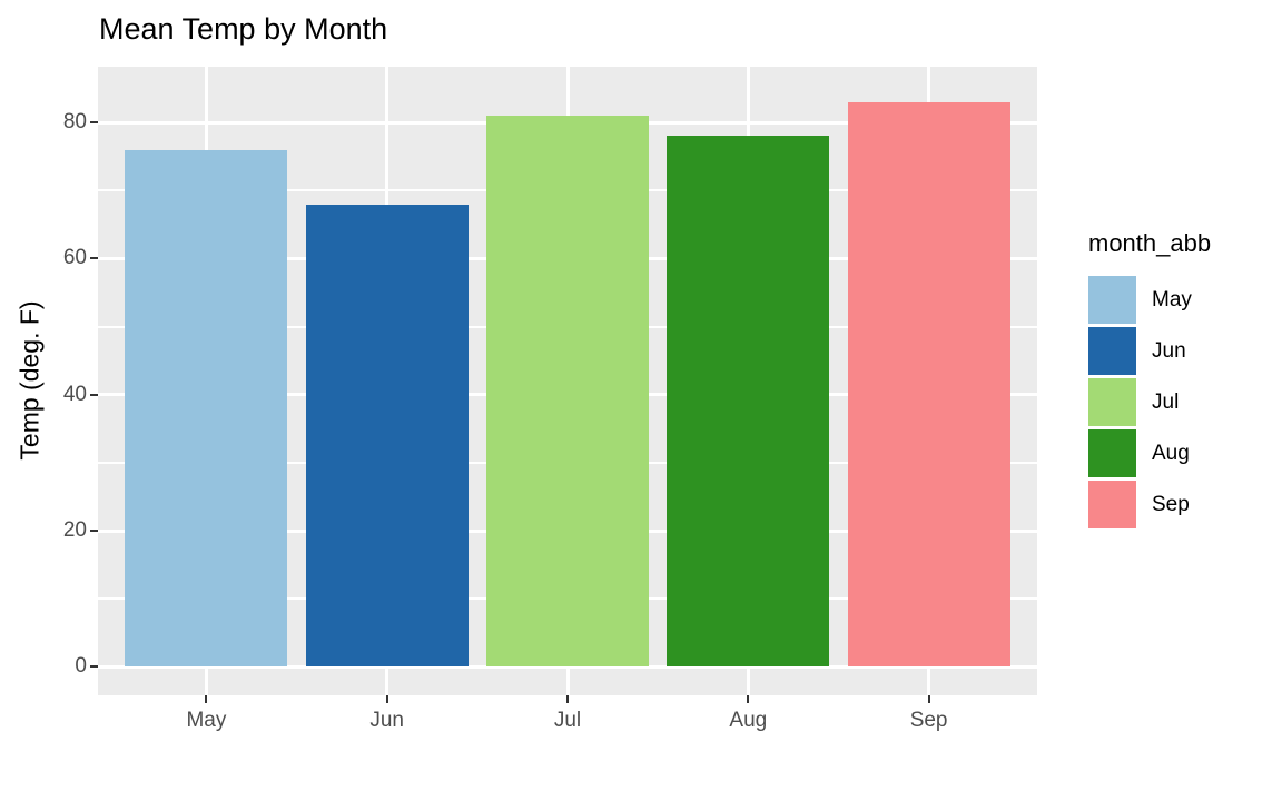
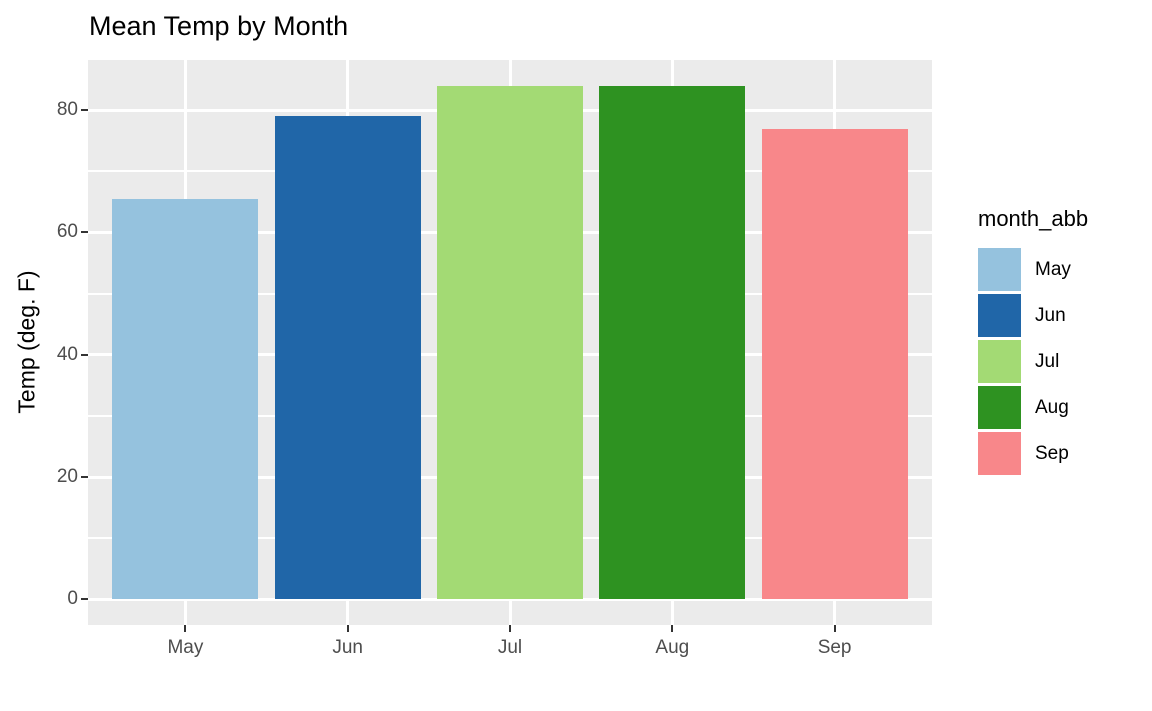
May: 76 -> 66
Jun: 68 -> 79
Jul: 81 -> 84
Aug: 78 -> 84
Sep: 83 -> 77
